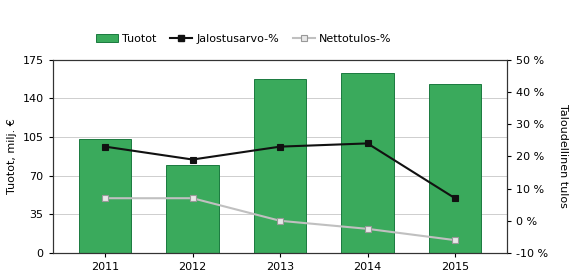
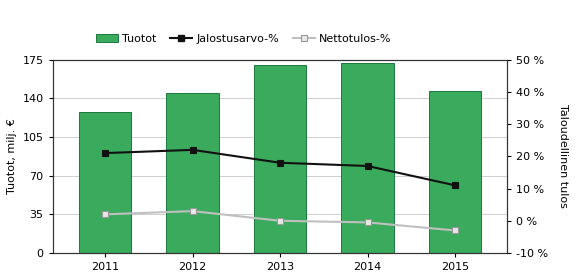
Tuotot/2011: 103 -> 128
Jalostusarvo-%/2011: 23 % -> 21 %
Nettotulos-%/2011: 7.0 % -> 2.0 %
Tuotot/2012: 80 -> 145
Jalostusarvo-%/2012: 19 % -> 22 %
Nettotulos-%/2012: 7.0 % -> 3.0 %
Tuotot/2013: 157 -> 170
Jalostusarvo-%/2013: 23 % -> 18 %
Tuotot/2014: 163 -> 172
Jalostusarvo-%/2014: 24 % -> 17 %
Nettotulos-%/2014: -2.5 % -> -0.5 %
Tuotot/2015: 153 -> 147
Jalostusarvo-%/2015: 7 % -> 11 %
Nettotulos-%/2015: -6.0 % -> -3.0 %
